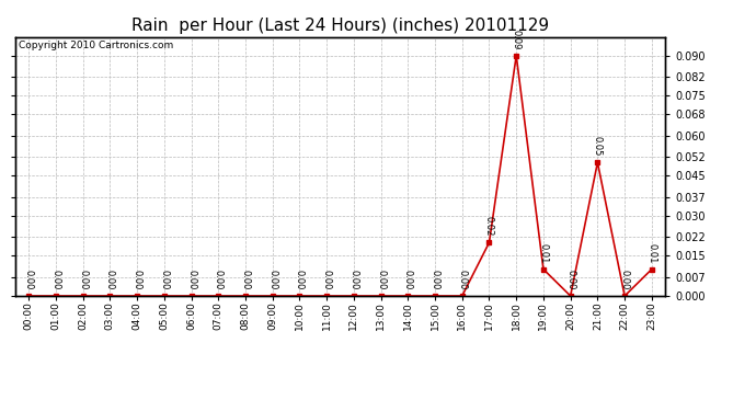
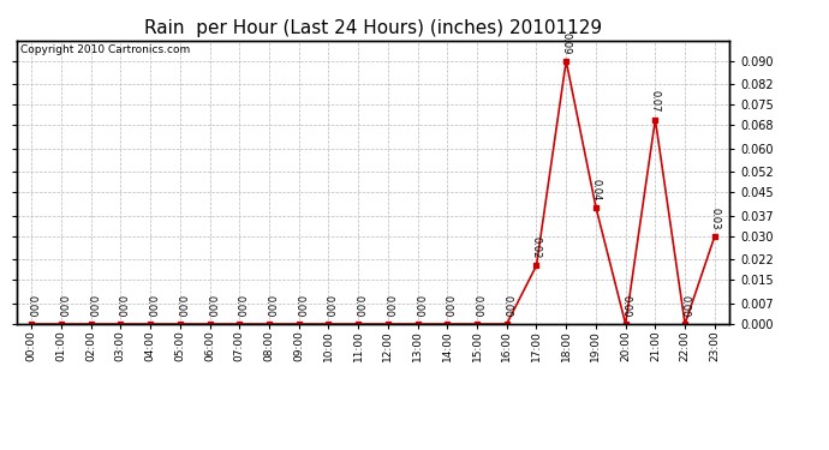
19:00: 0.01 -> 0.04
21:00: 0.05 -> 0.07
23:00: 0.01 -> 0.03
